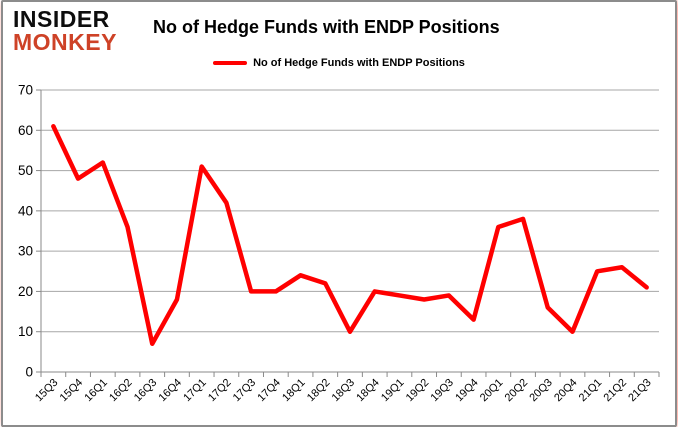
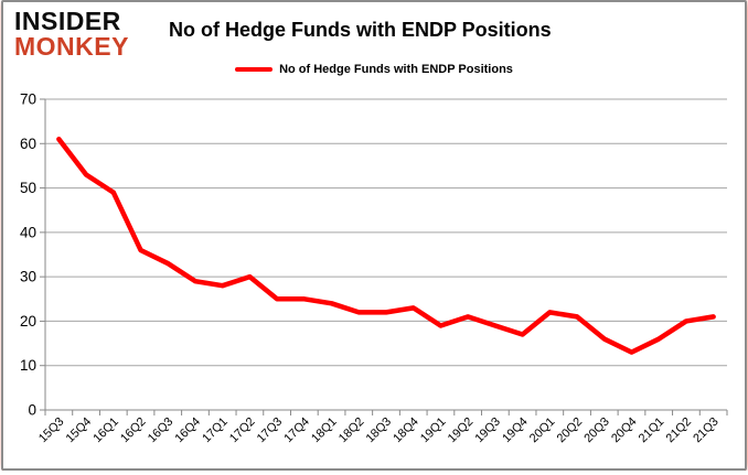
15Q4: 48 -> 53
16Q1: 52 -> 49
16Q3: 7 -> 33
16Q4: 18 -> 29
17Q1: 51 -> 28
17Q2: 42 -> 30
17Q3: 20 -> 25
17Q4: 20 -> 25
18Q3: 10 -> 22
18Q4: 20 -> 23
19Q2: 18 -> 21
19Q4: 13 -> 17
20Q1: 36 -> 22
20Q2: 38 -> 21
20Q4: 10 -> 13
21Q1: 25 -> 16
21Q2: 26 -> 20
